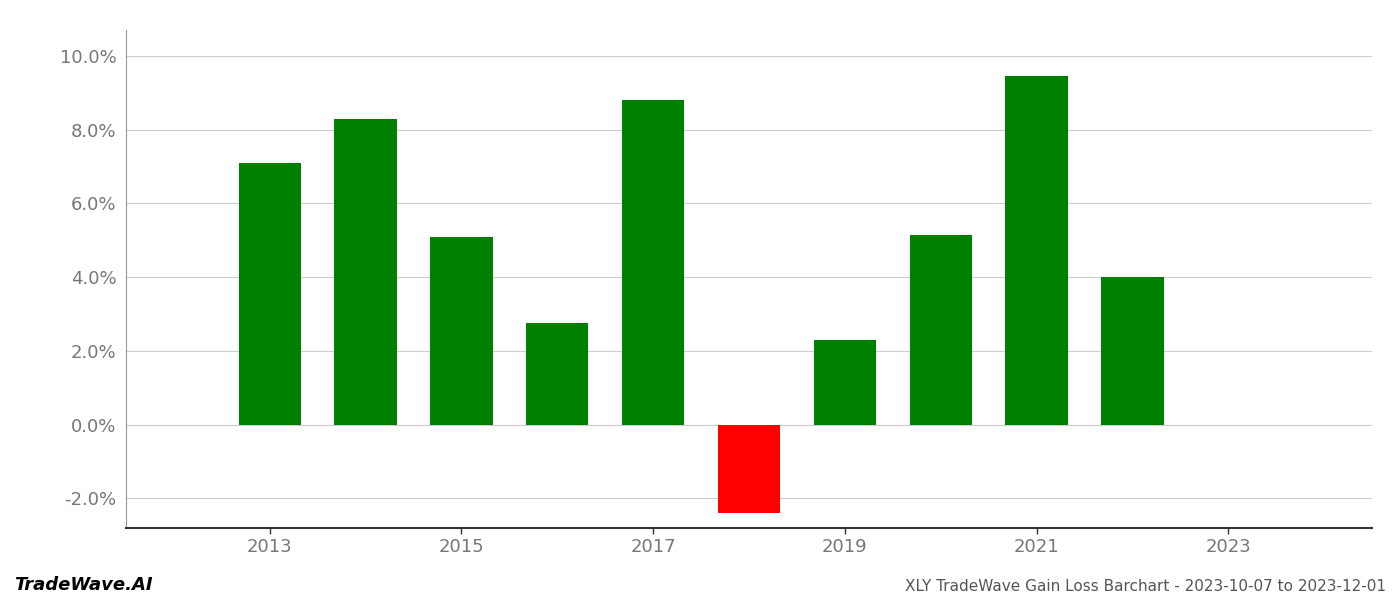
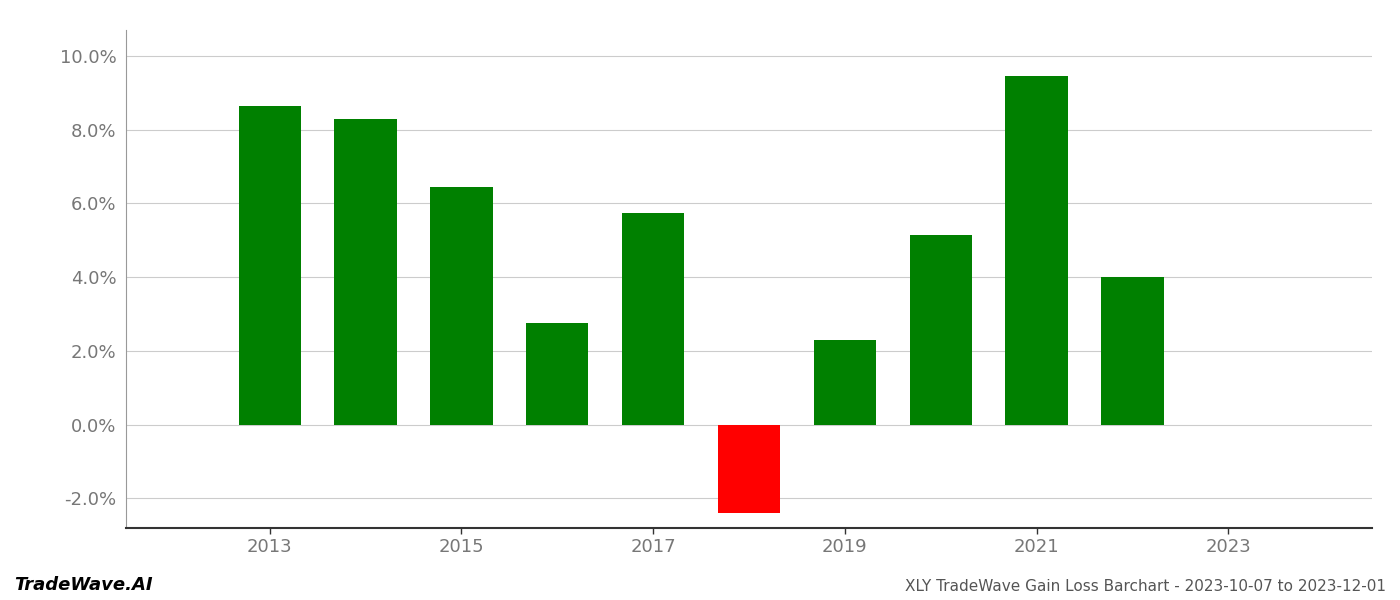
2013: 7.10% -> 8.65%
2015: 5.10% -> 6.45%
2017: 8.80% -> 5.75%
